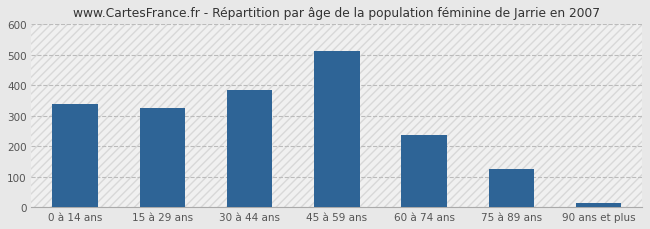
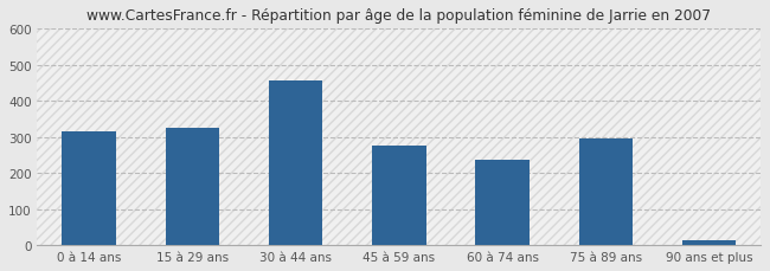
0 à 14 ans: 338 -> 315
30 à 44 ans: 383 -> 455
45 à 59 ans: 511 -> 275
75 à 89 ans: 125 -> 295
